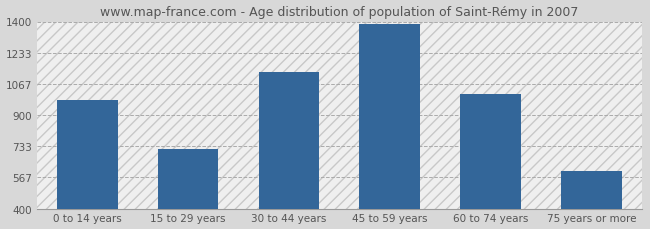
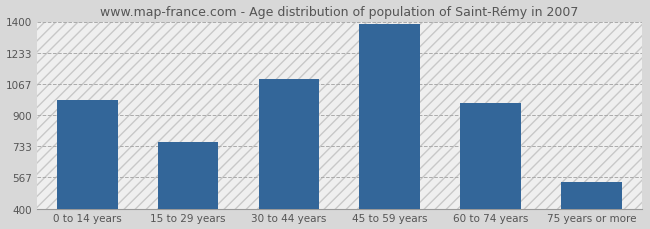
15 to 29 years: 720 -> 760
30 to 44 years: 1130 -> 1090
60 to 74 years: 1010 -> 960
75 years or more: 600 -> 540
